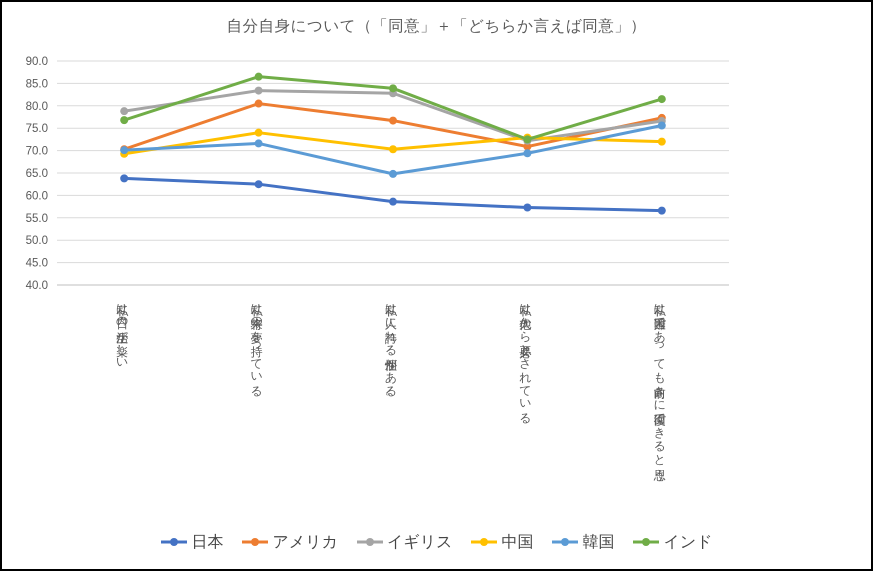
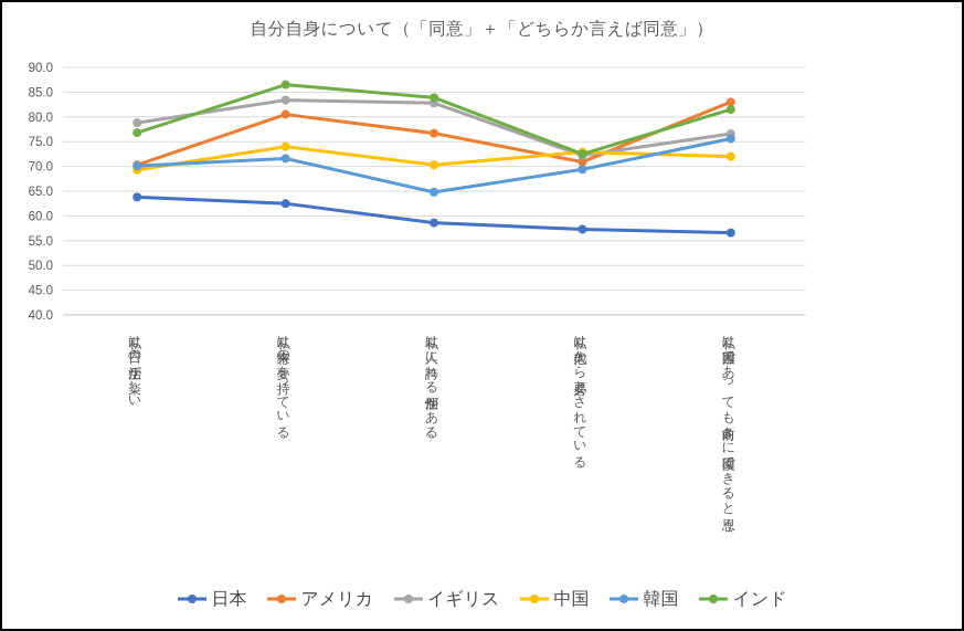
アメリカ/私は困難であっても前向きに回復できると思う: 77 -> 83
